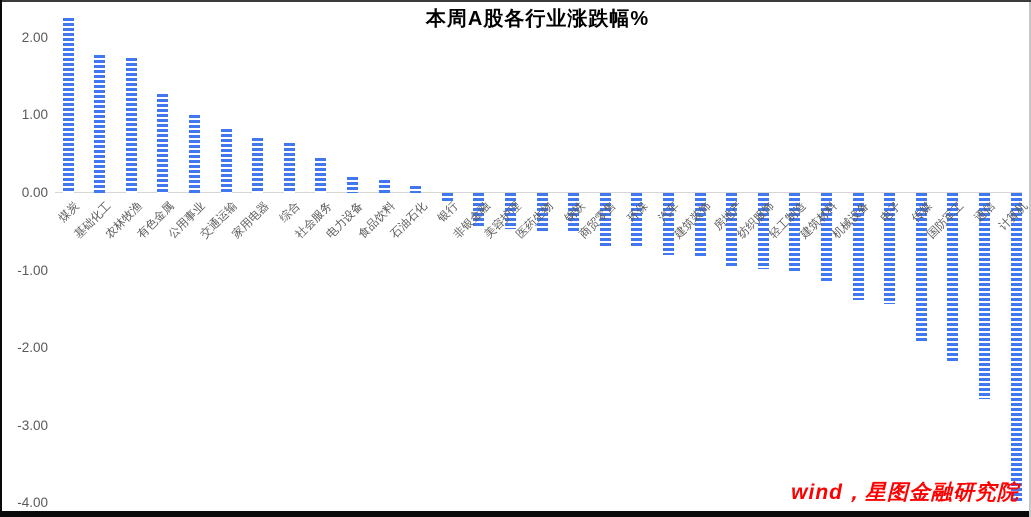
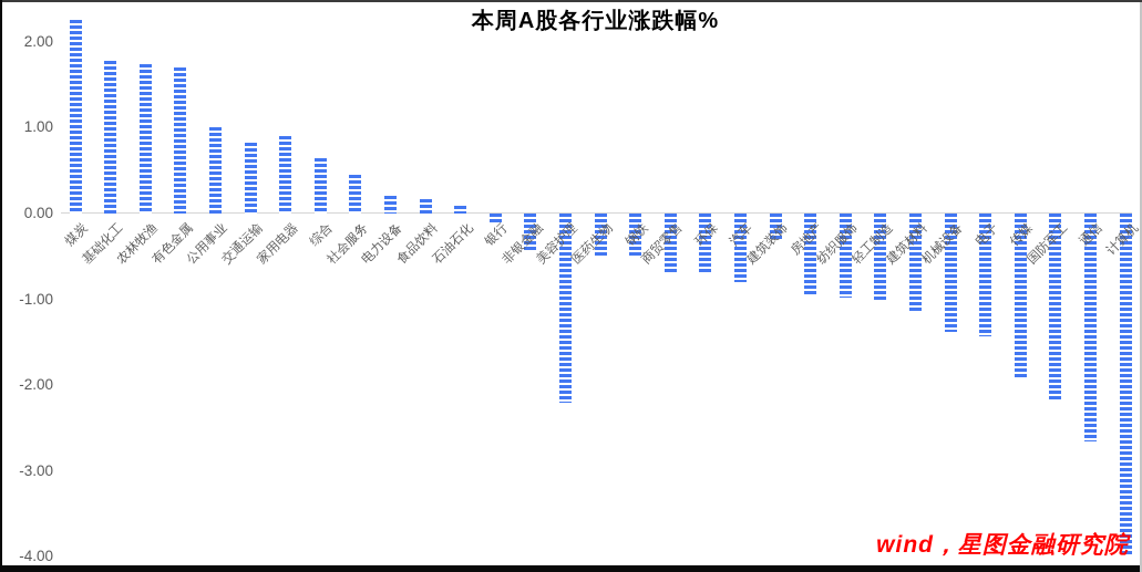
有色金属: 1.3 -> 1.7
家用电器: 0.7 -> 0.9
美容护理: -0.5 -> -2.2
建筑装饰: -0.8 -> -0.3
